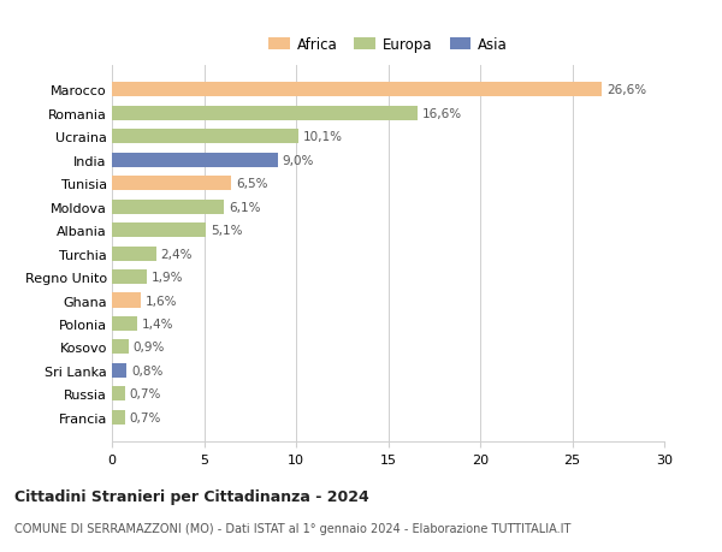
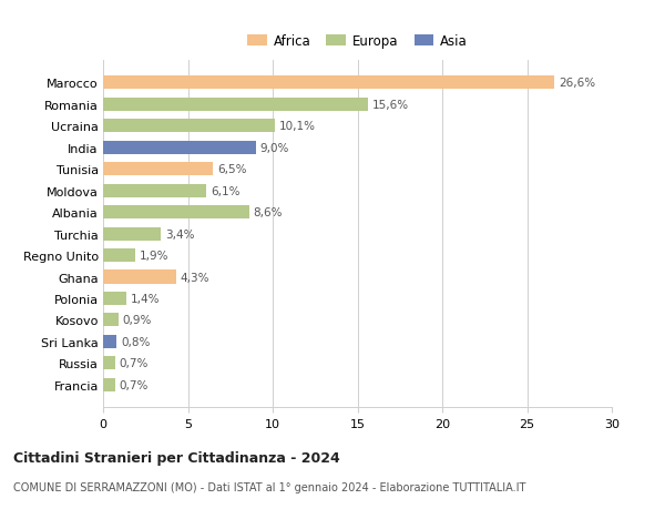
Romania: 16,6% -> 15,6%
Albania: 5,1% -> 8,6%
Turchia: 2,4% -> 3,4%
Ghana: 1,6% -> 4,3%
